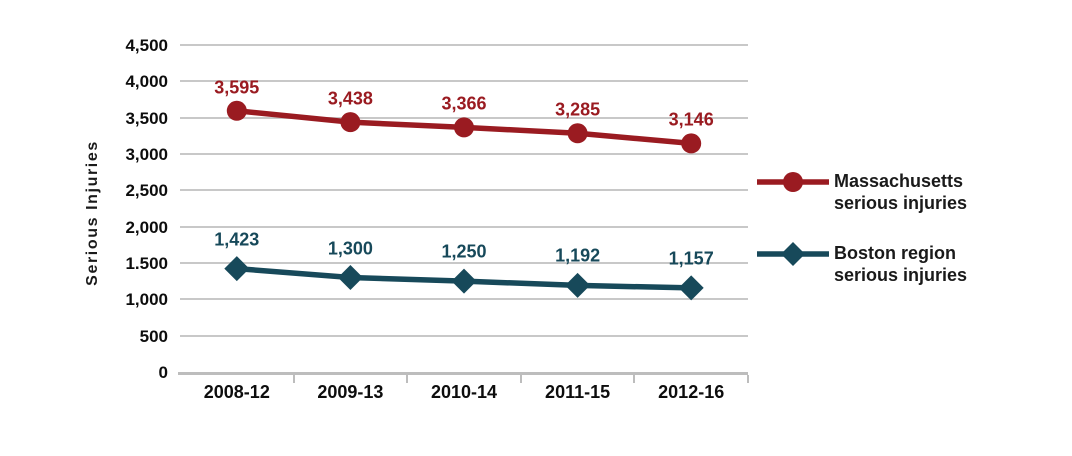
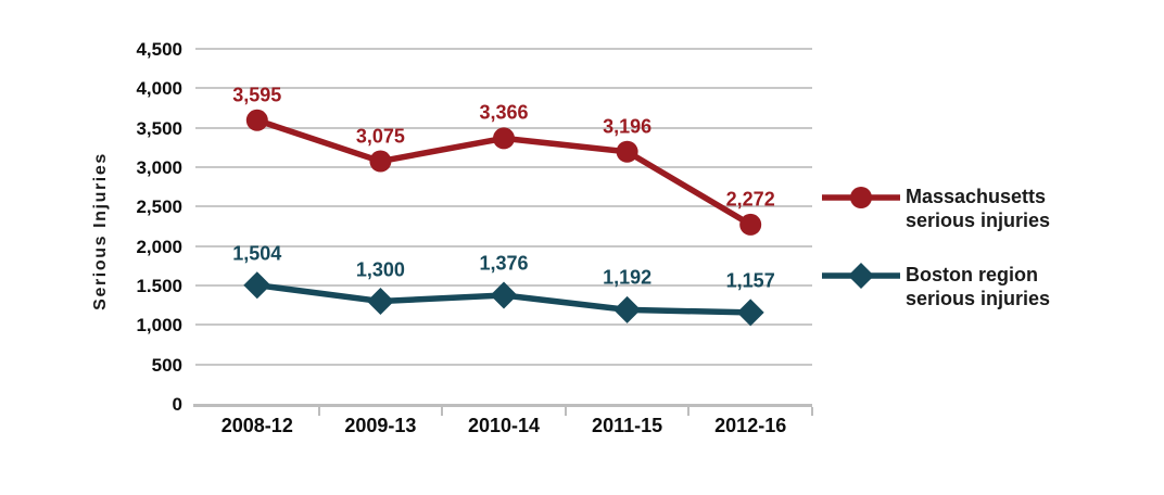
Boston region serious injuries/2008-12: 1,423 -> 1,504
Massachusetts serious injuries/2009-13: 3,438 -> 3,075
Boston region serious injuries/2010-14: 1,250 -> 1,376
Massachusetts serious injuries/2011-15: 3,285 -> 3,196
Massachusetts serious injuries/2012-16: 3,146 -> 2,272
